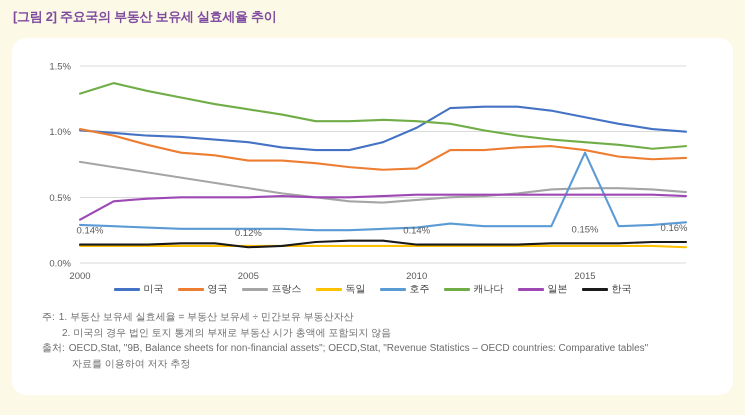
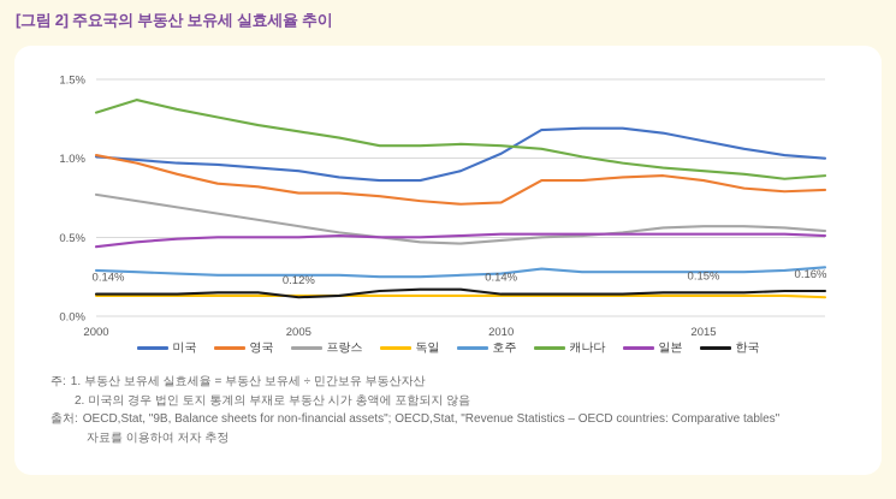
일본/2000: 0.33% -> 0.44%
호주/2015: 0.84% -> 0.28%
